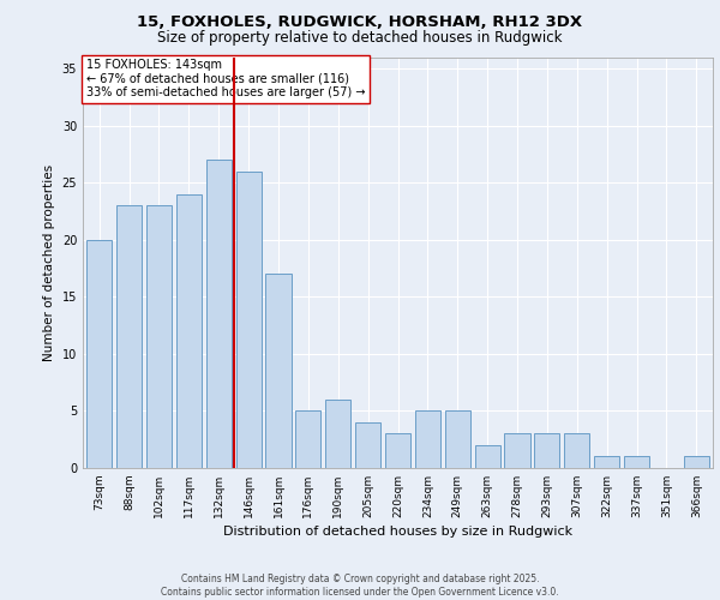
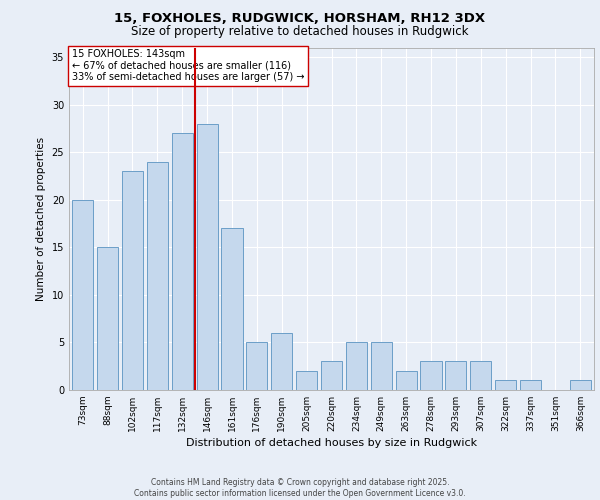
88sqm: 23 -> 15
146sqm: 26 -> 28
205sqm: 4 -> 2
